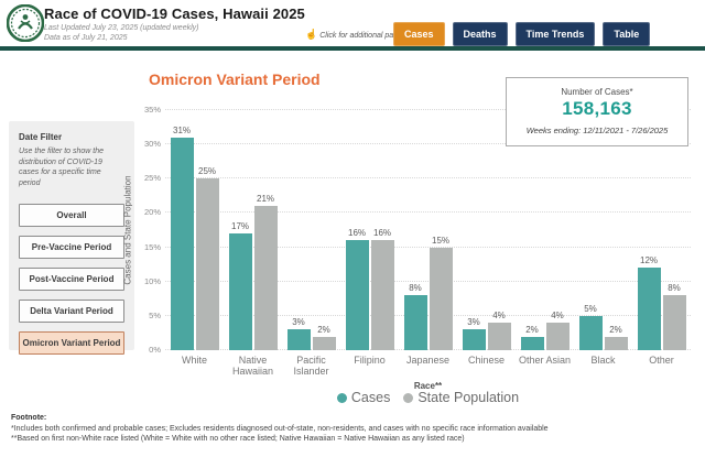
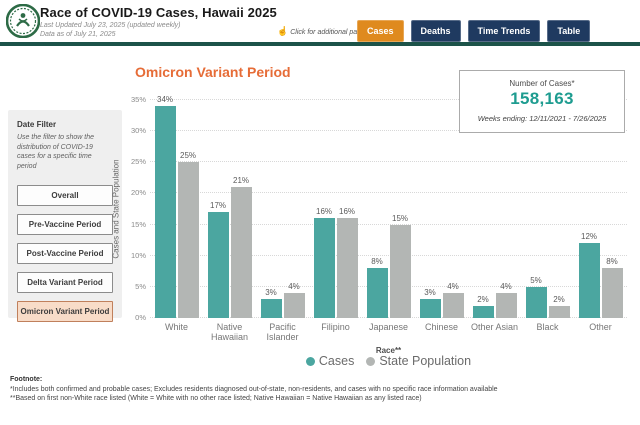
Cases/White: 31% -> 34%
State Population/Pacific Islander: 2% -> 4%
